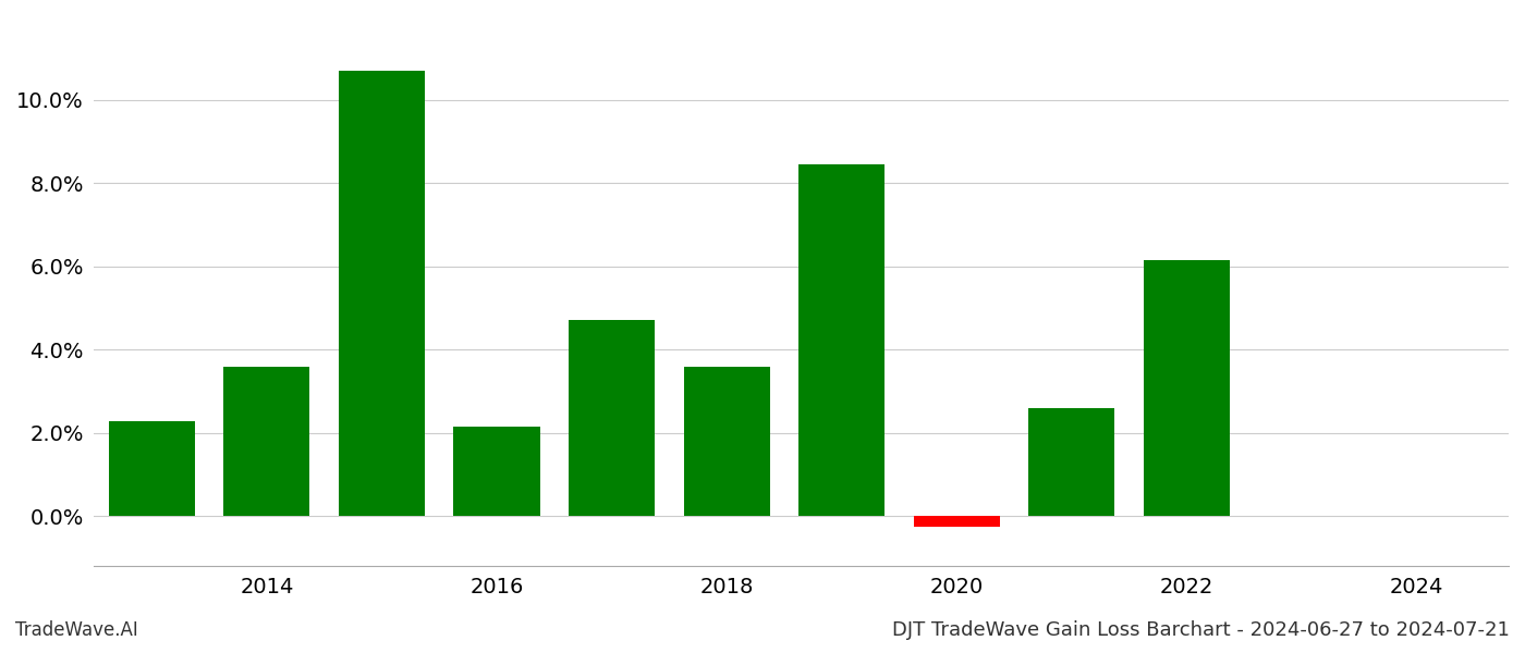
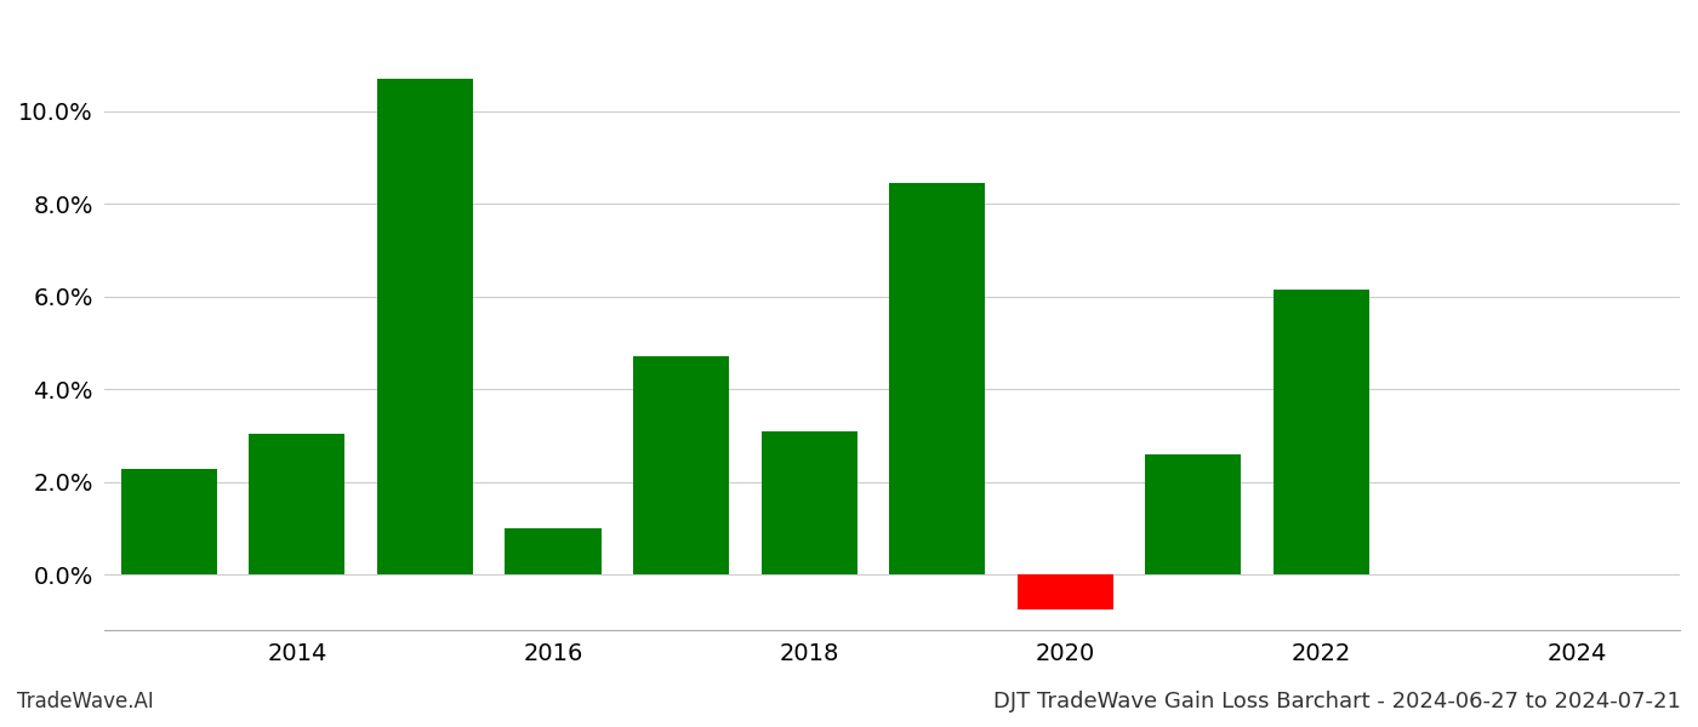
2014: 3.60% -> 3.05%
2016: 2.15% -> 1.00%
2018: 3.60% -> 3.10%
2020: -0.25% -> -0.75%
